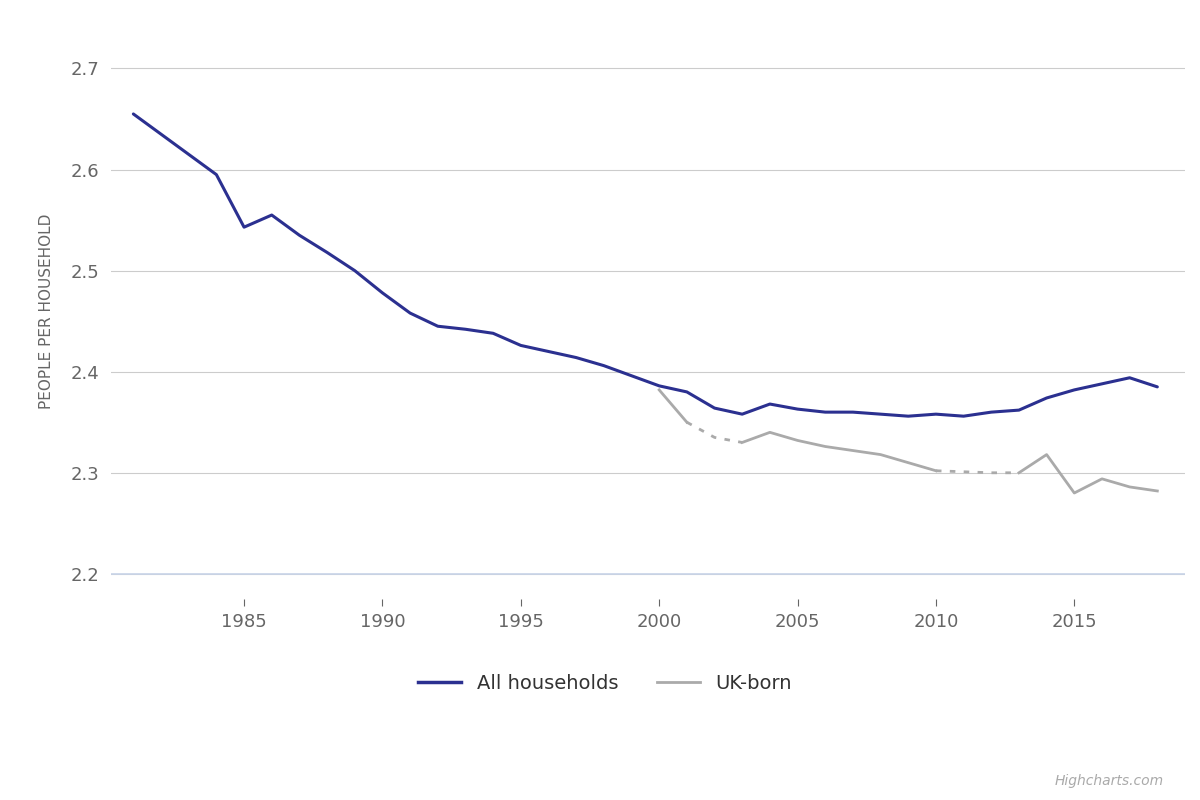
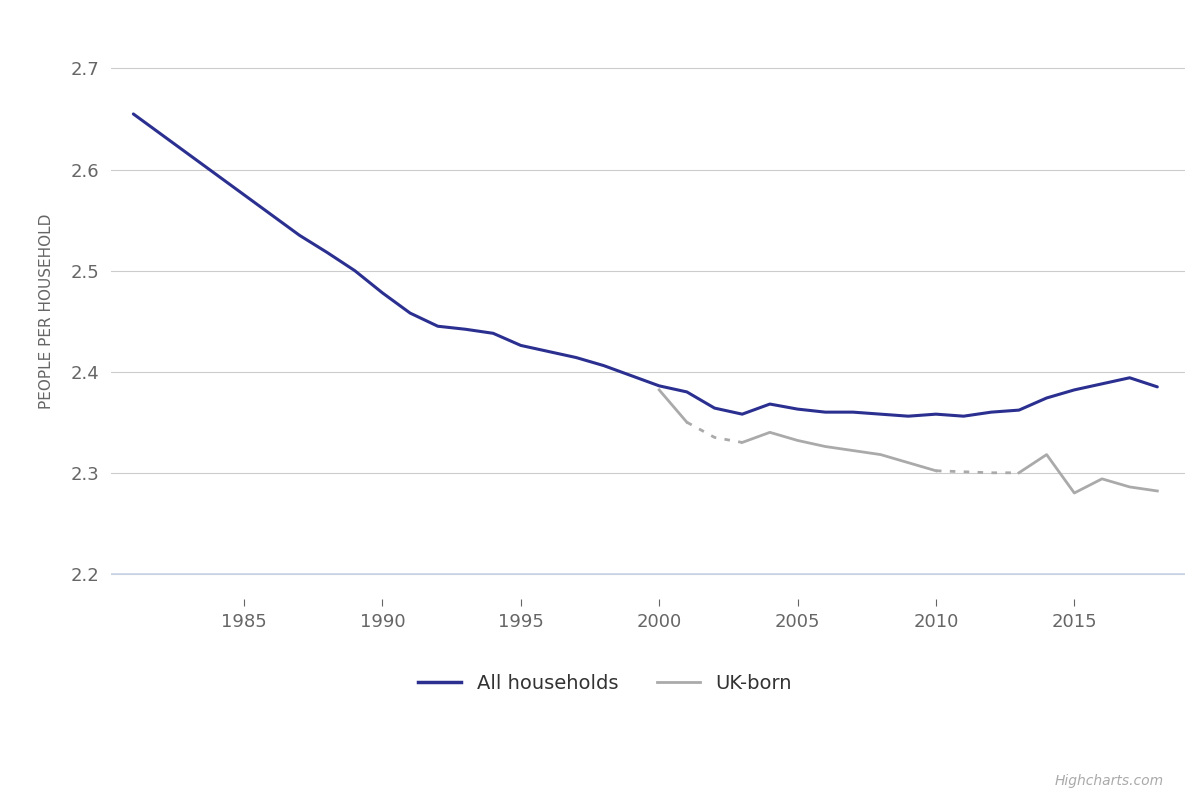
All households/1985: 2.543 -> 2.575
